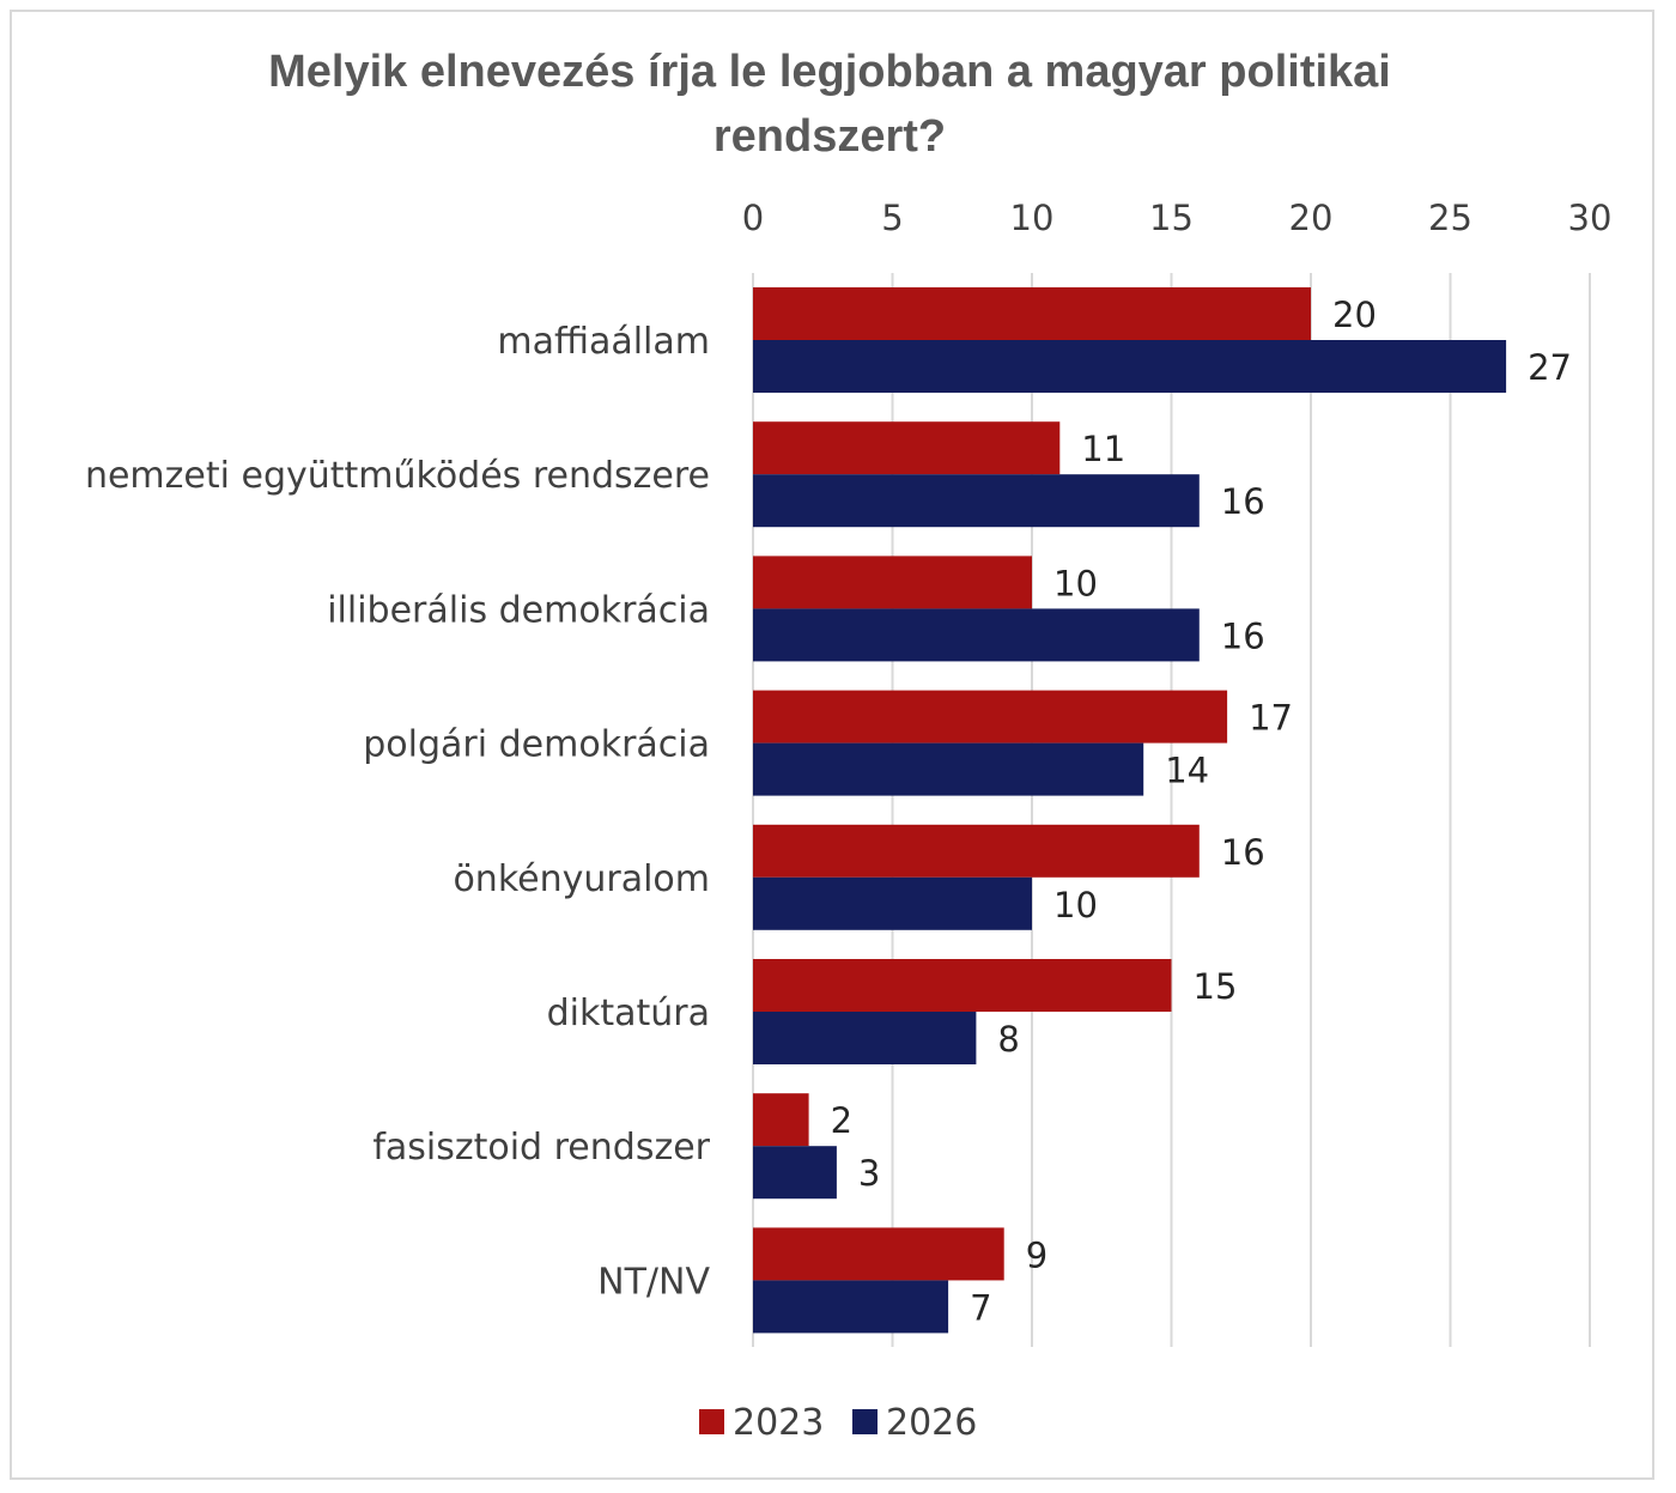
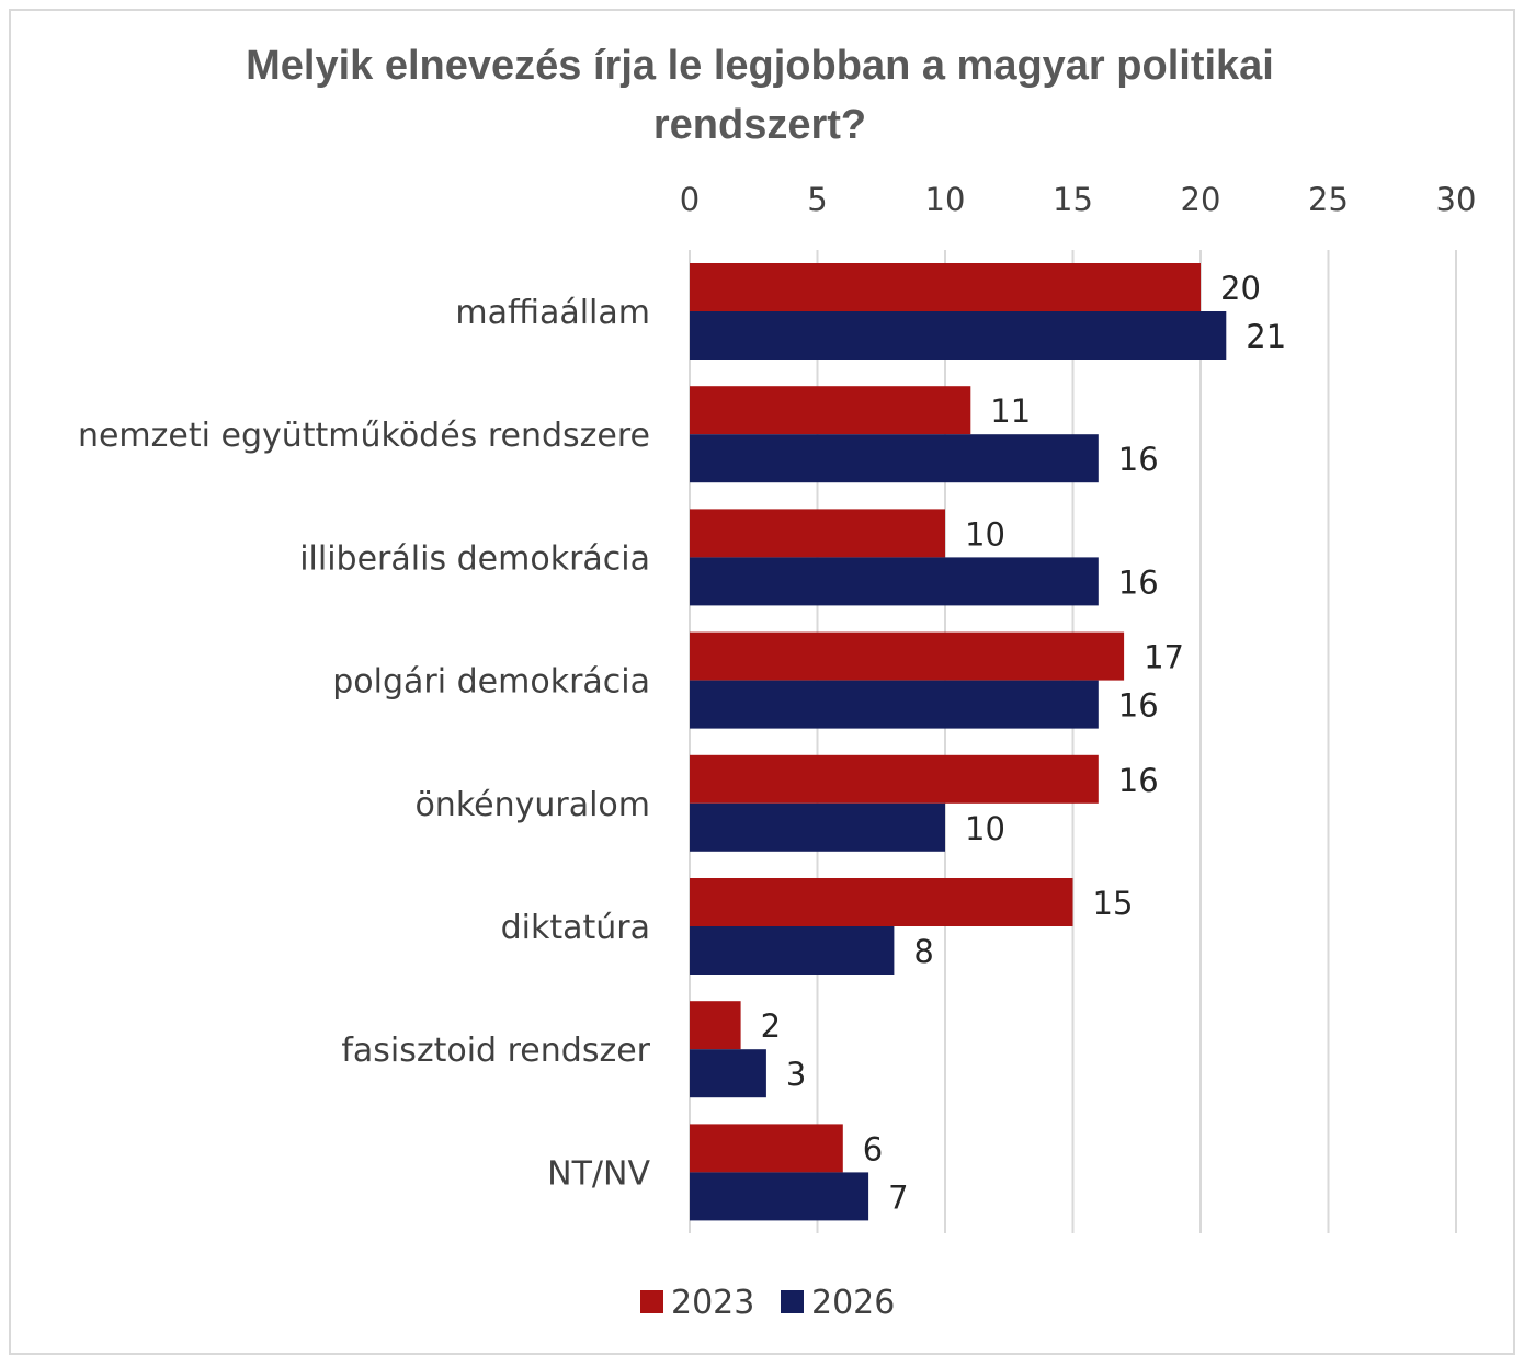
2026/maffiaállam: 27 -> 21
2026/polgári demokrácia: 14 -> 16
2023/NT/NV: 9 -> 6
